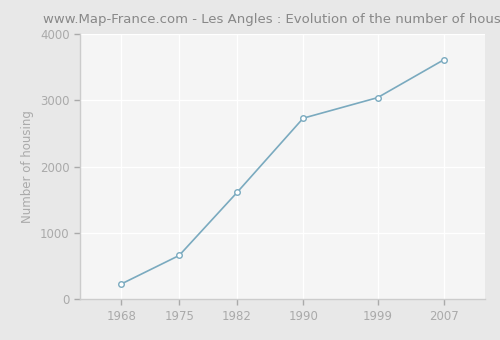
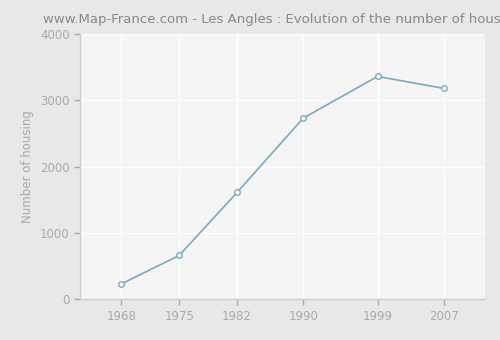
1999: 3040 -> 3360
2007: 3610 -> 3180
